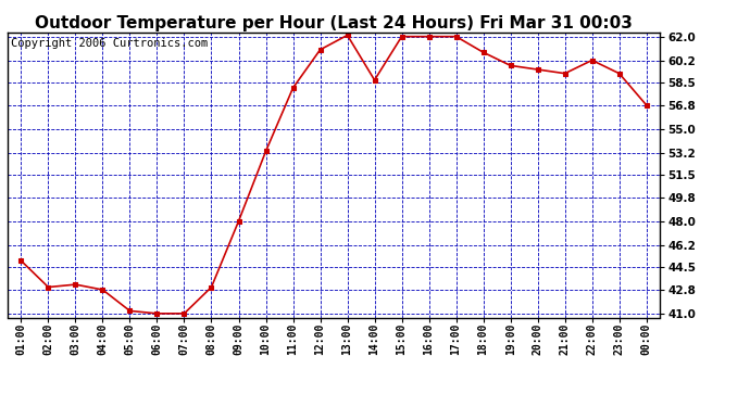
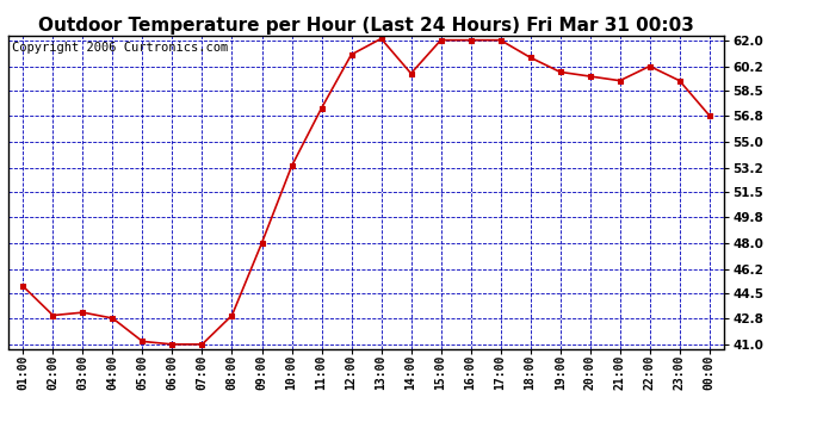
11:00: 58.1 -> 57.3
14:00: 58.7 -> 59.7
